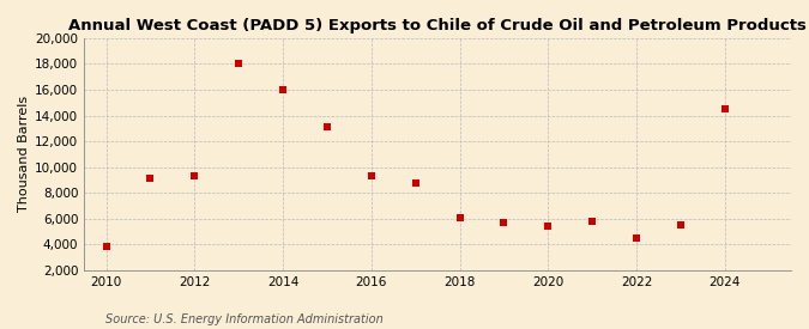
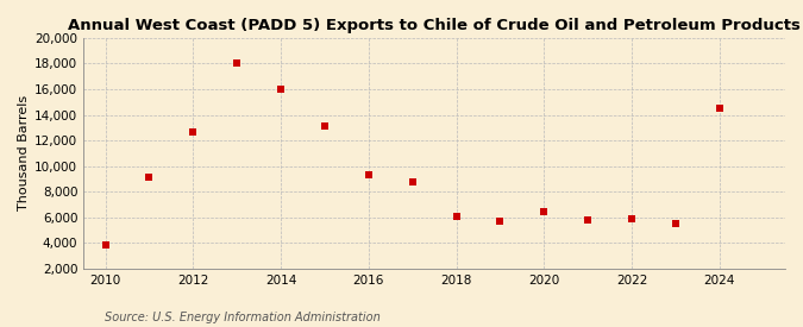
2012: 9,300 -> 12,700
2020: 5,400 -> 6,400
2022: 4,500 -> 5,900
